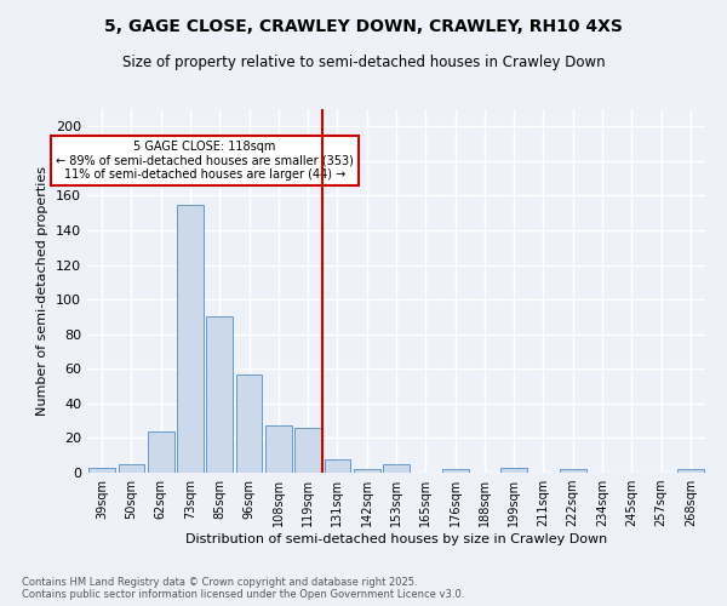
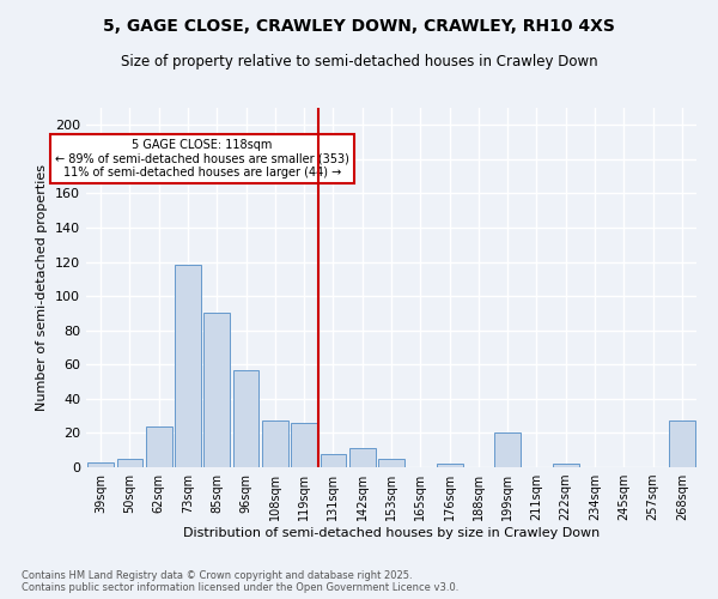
73sqm: 155 -> 118
142sqm: 2 -> 11
199sqm: 3 -> 20
268sqm: 2 -> 27
